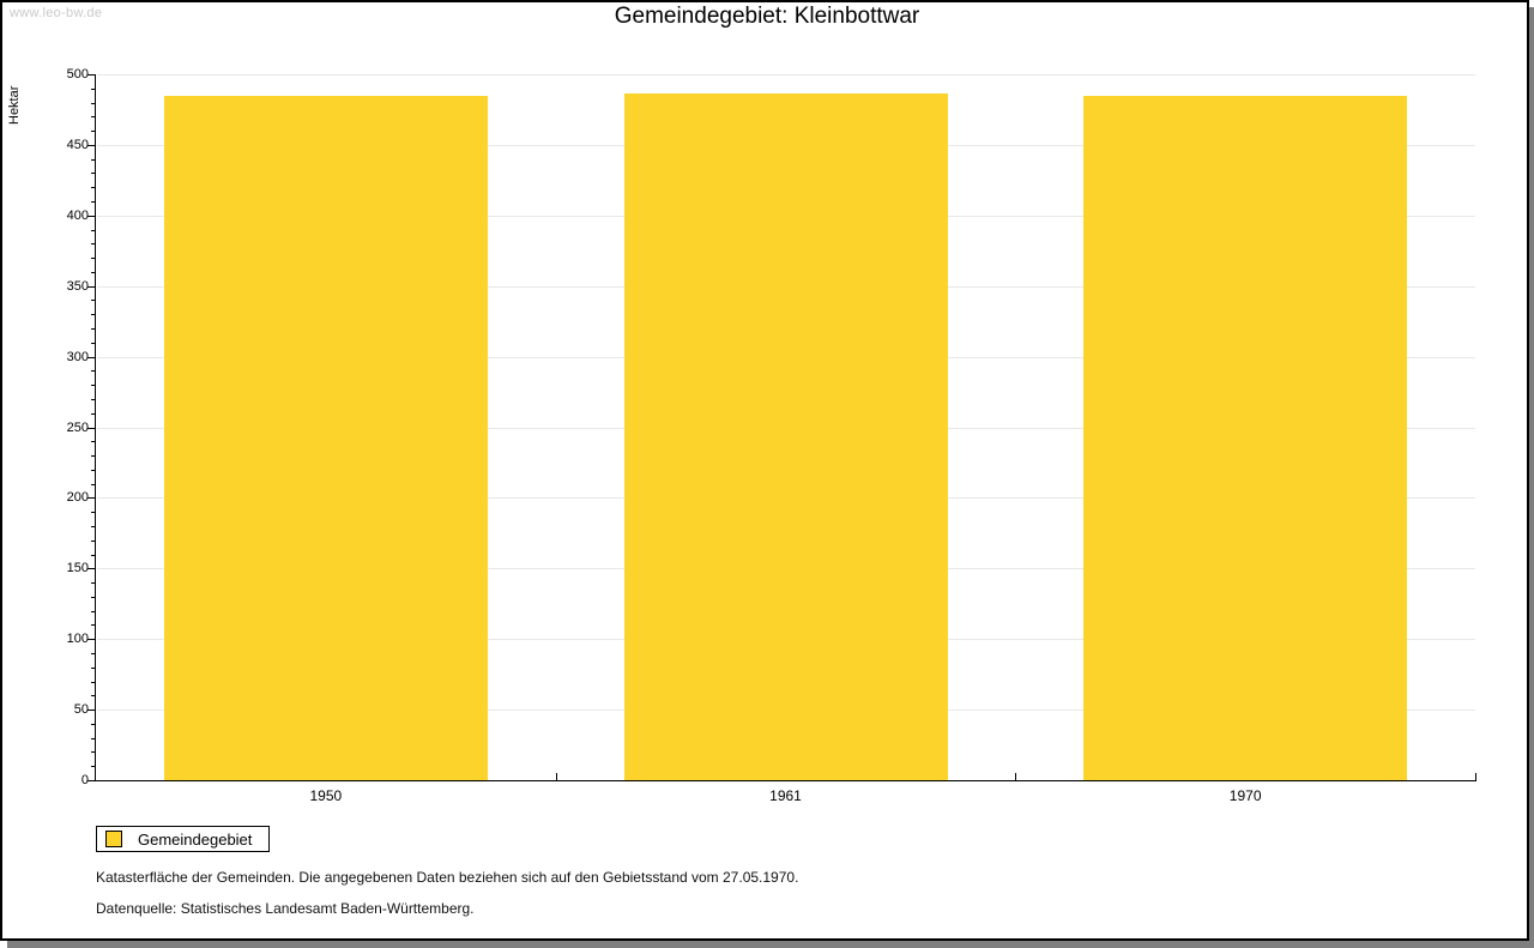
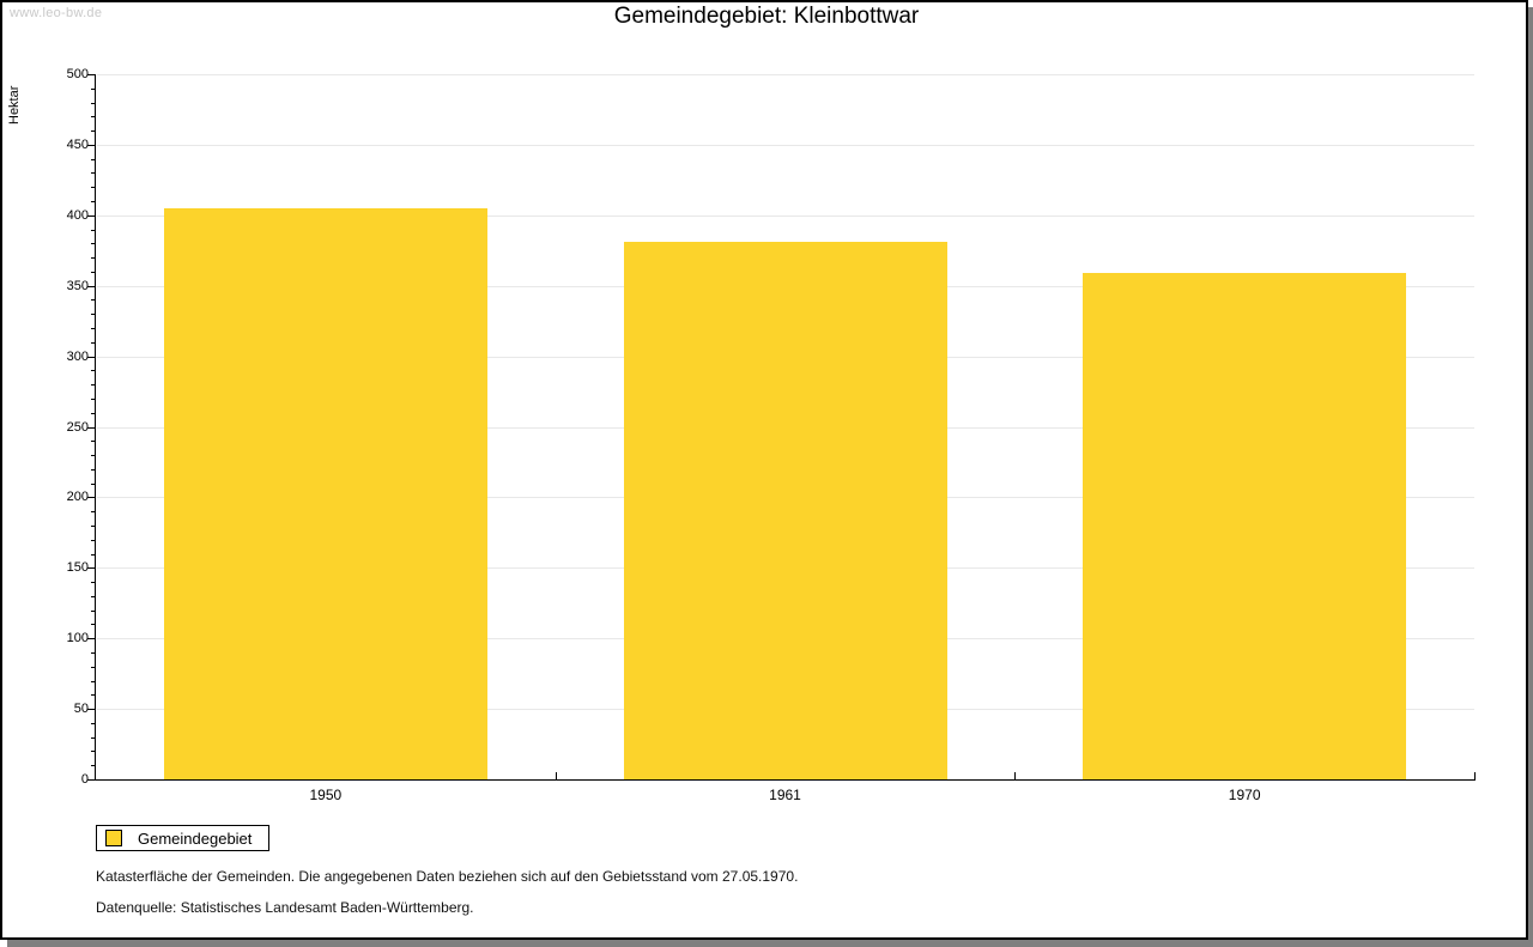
1950: 485 -> 405
1961: 486 -> 381
1970: 485 -> 359
